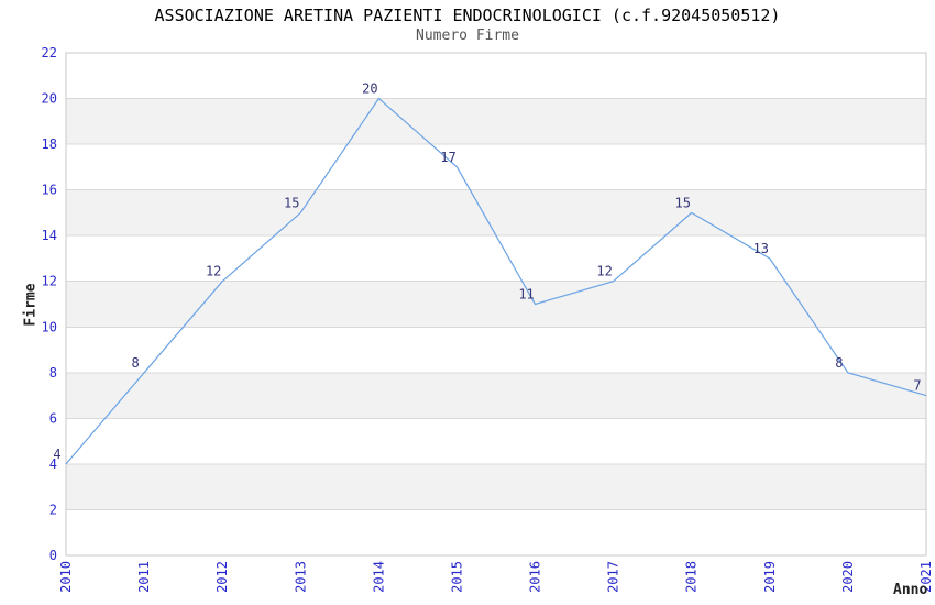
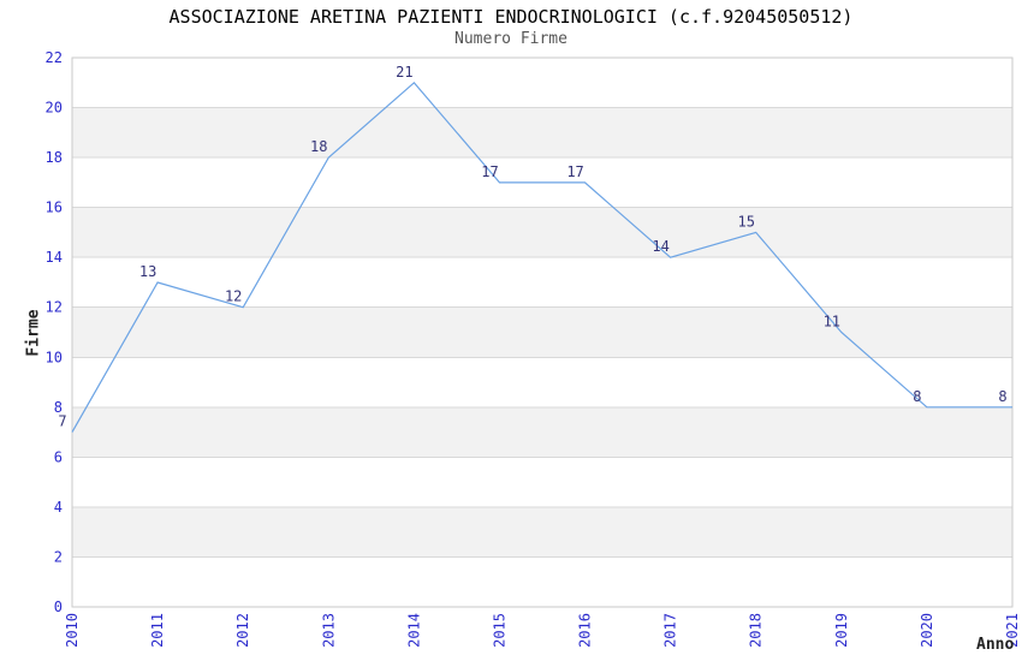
2010: 4 -> 7
2011: 8 -> 13
2013: 15 -> 18
2014: 20 -> 21
2016: 11 -> 17
2017: 12 -> 14
2019: 13 -> 11
2021: 7 -> 8
